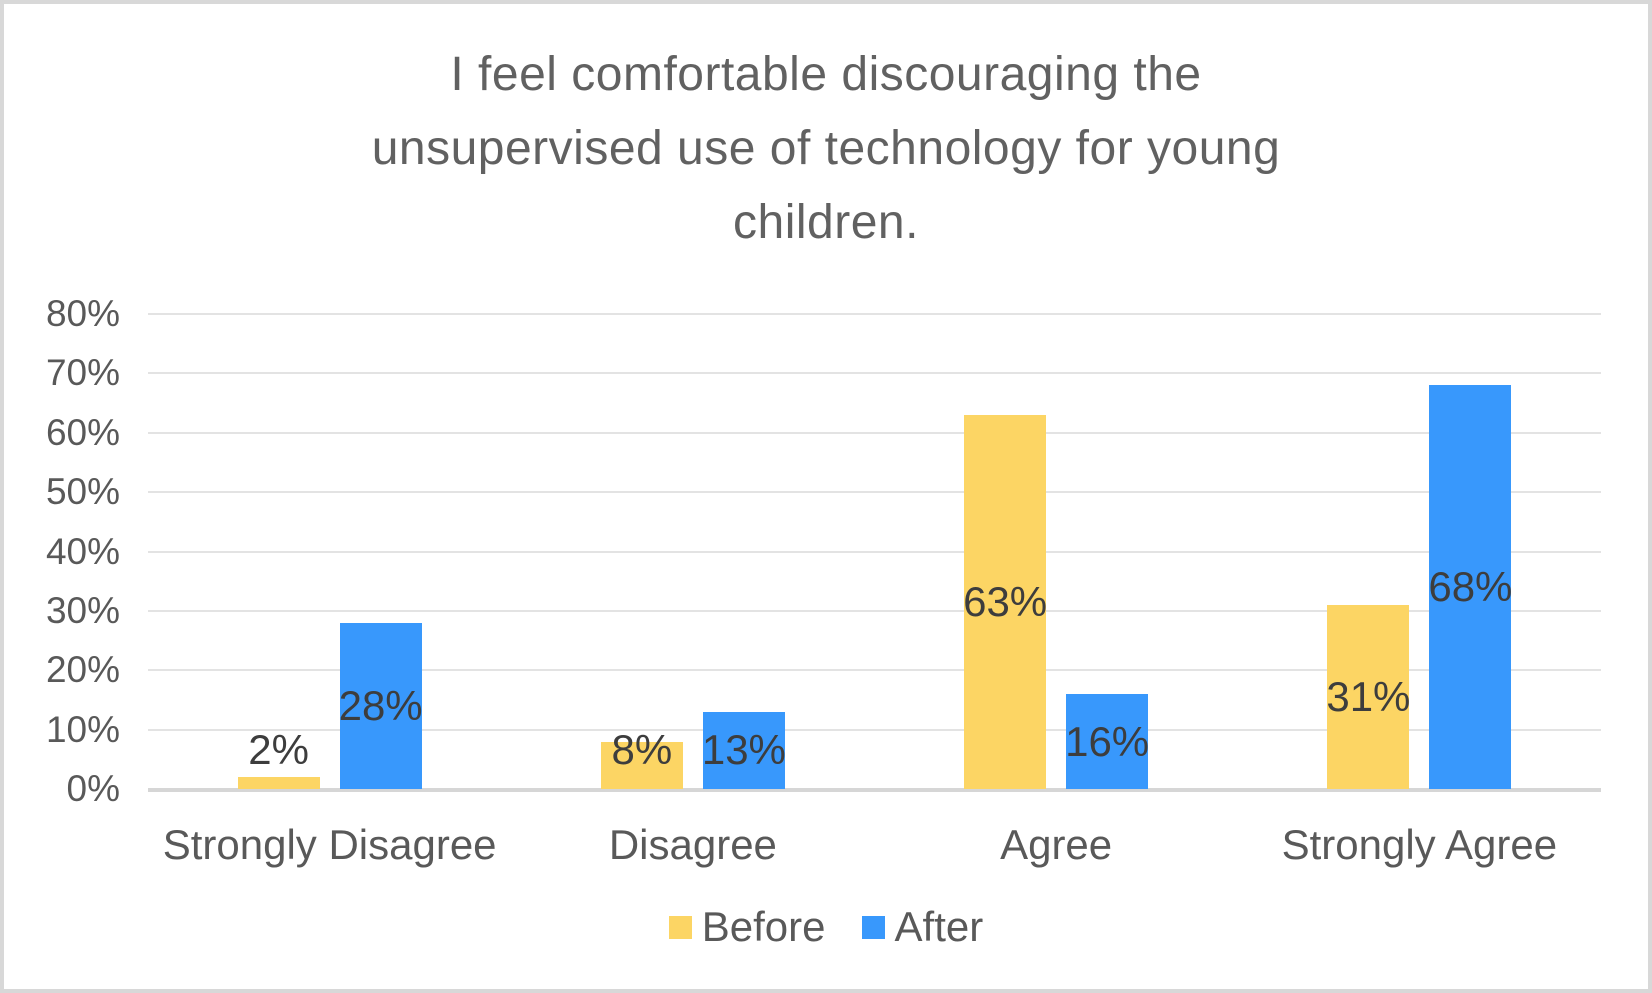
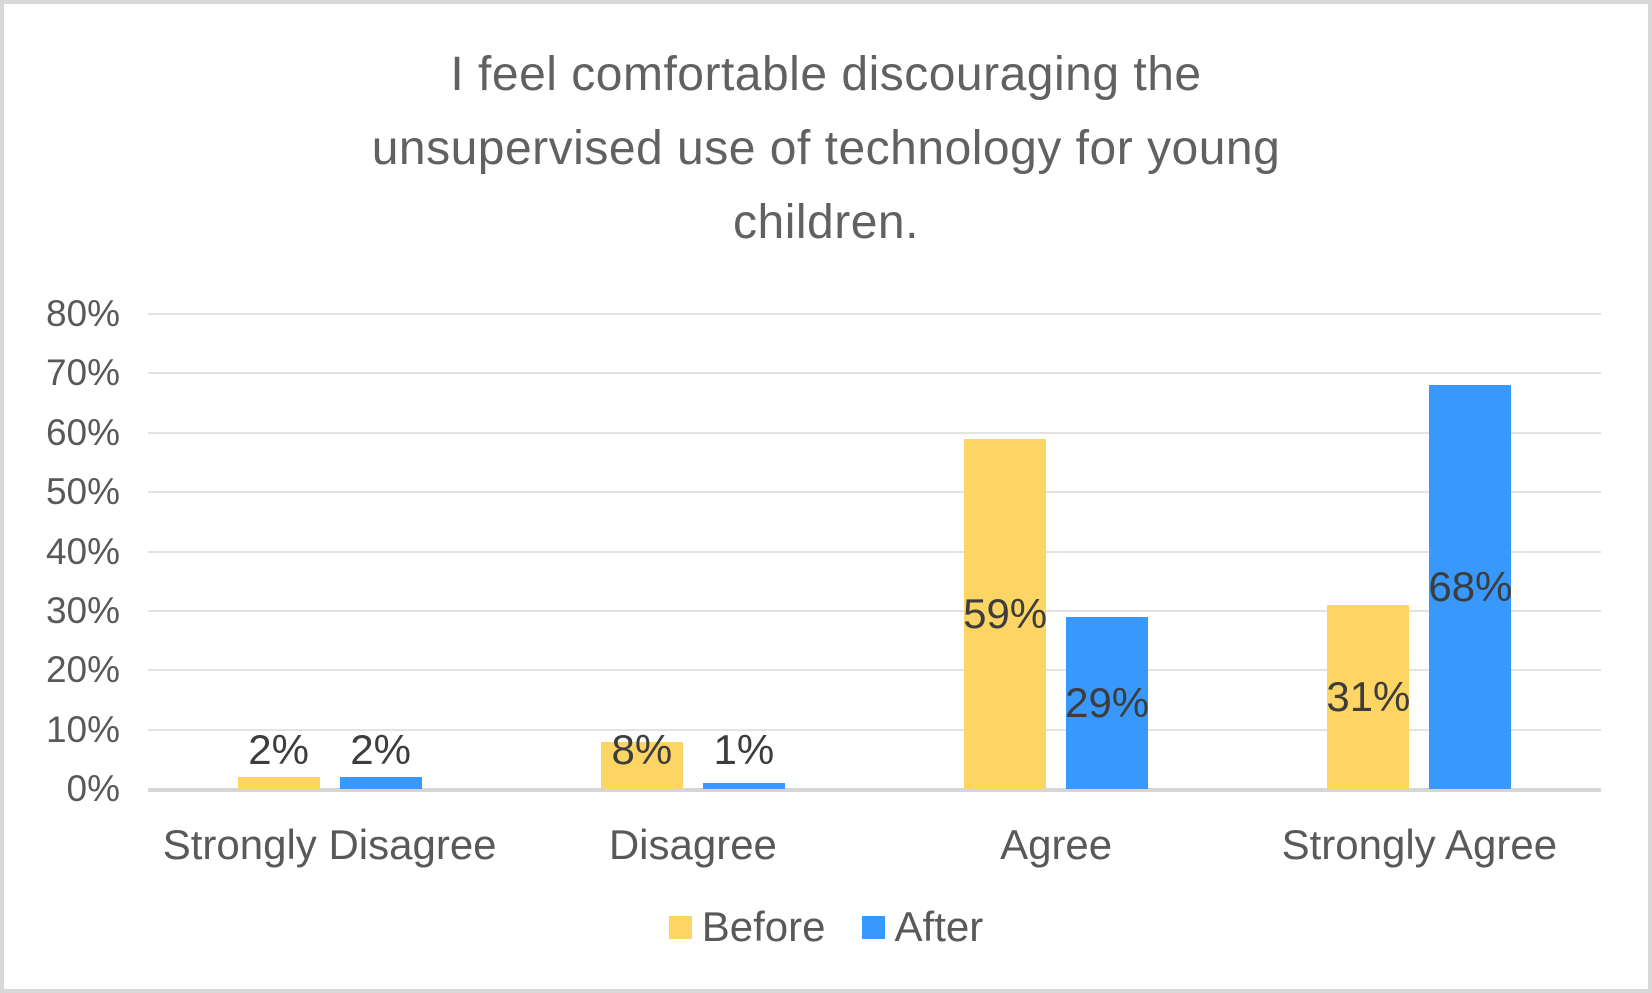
After/Strongly Disagree: 28% -> 2%
After/Disagree: 13% -> 1%
Before/Agree: 63% -> 59%
After/Agree: 16% -> 29%
